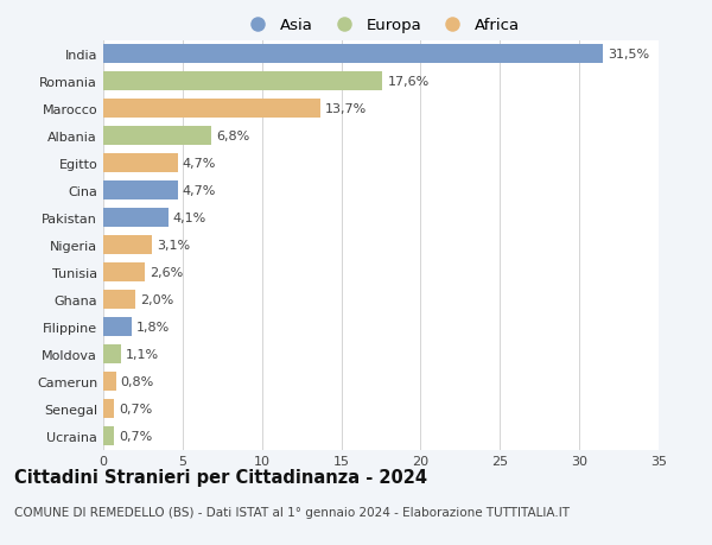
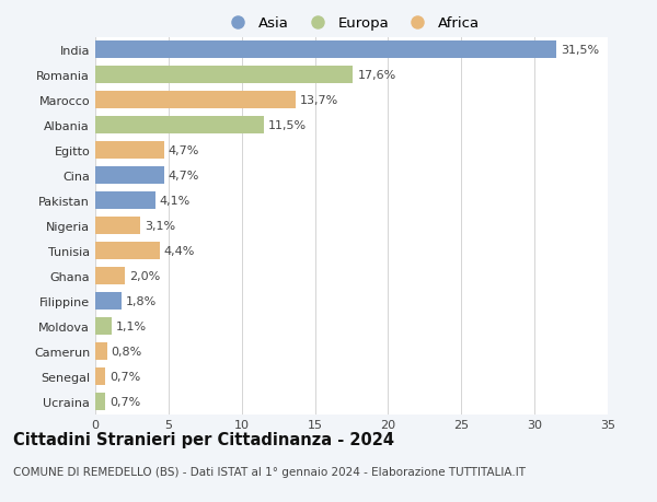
Albania: 6,8% -> 11,5%
Tunisia: 2,6% -> 4,4%
